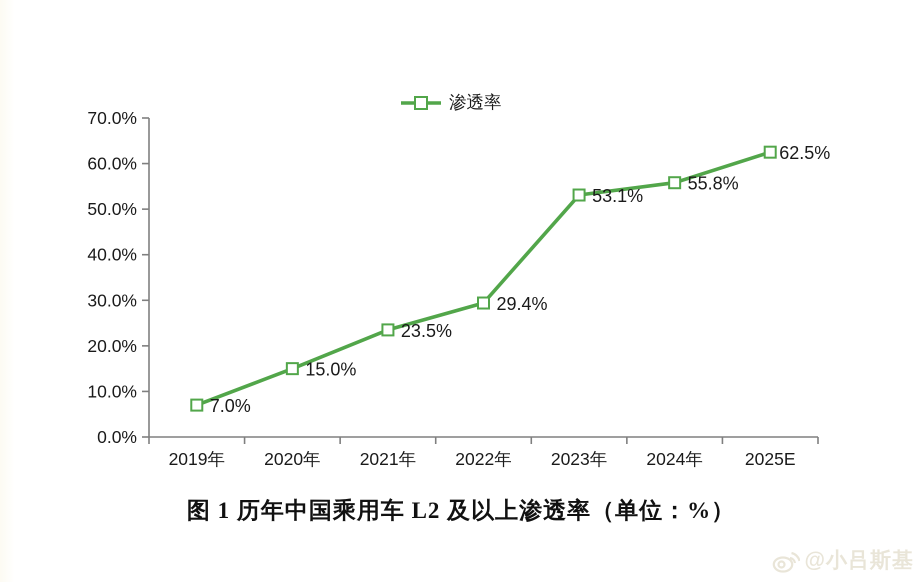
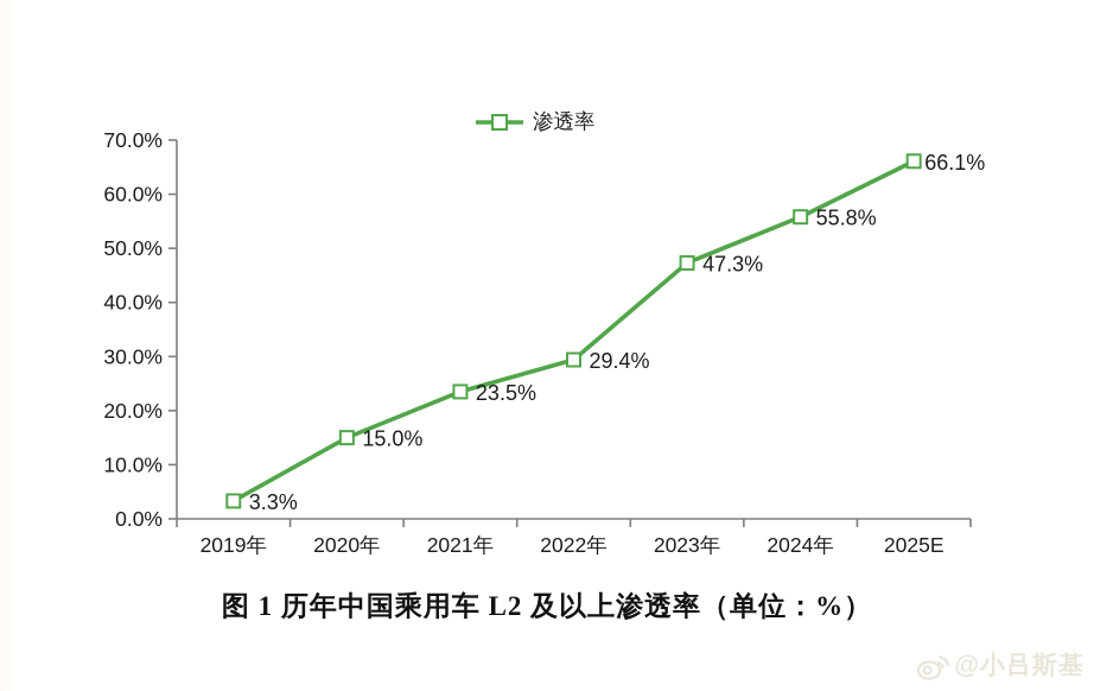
2019年: 7.0% -> 3.3%
2023年: 53.1% -> 47.3%
2025E: 62.5% -> 66.1%
